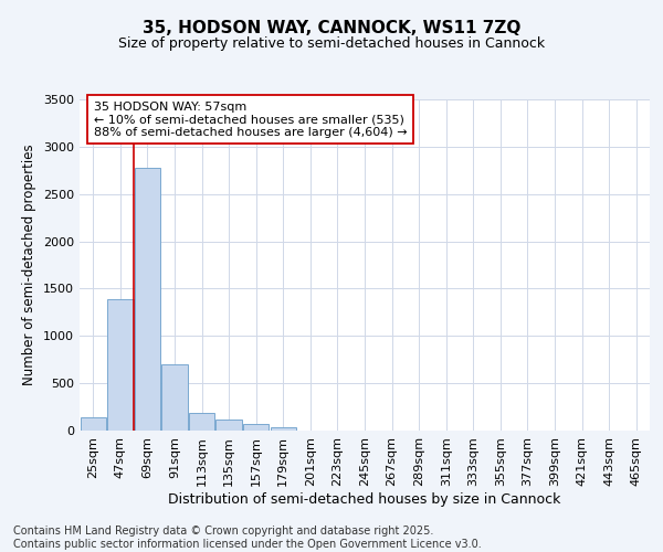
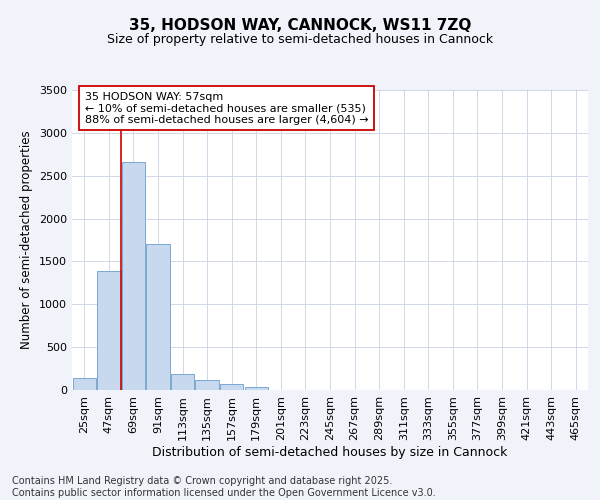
69sqm: 2780 -> 2660
91sqm: 700 -> 1700
